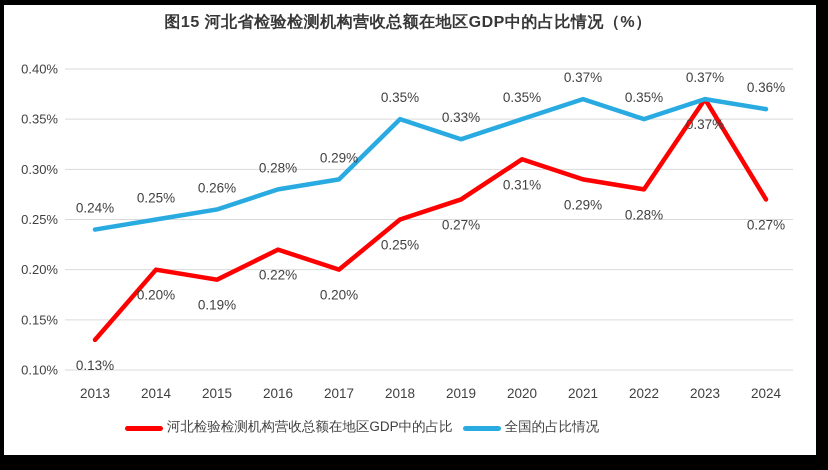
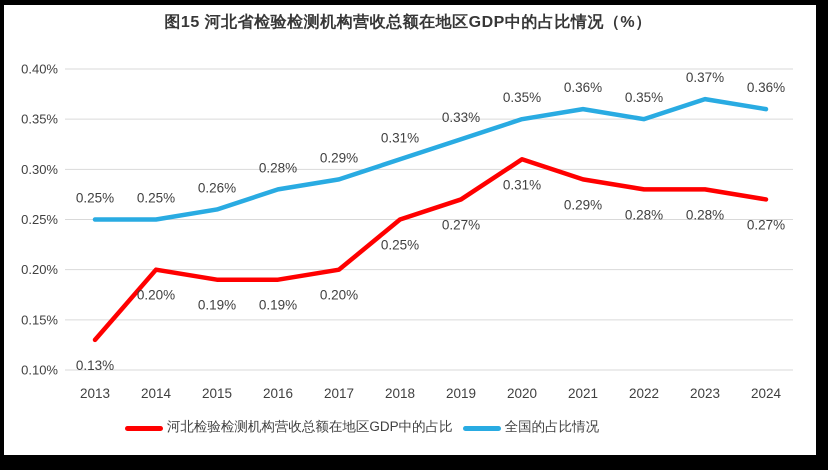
全国的占比情况/2013: 0.24% -> 0.25%
河北检验检测机构营收总额在地区GDP中的占比/2016: 0.22% -> 0.19%
全国的占比情况/2018: 0.35% -> 0.31%
全国的占比情况/2021: 0.37% -> 0.36%
河北检验检测机构营收总额在地区GDP中的占比/2023: 0.37% -> 0.28%
